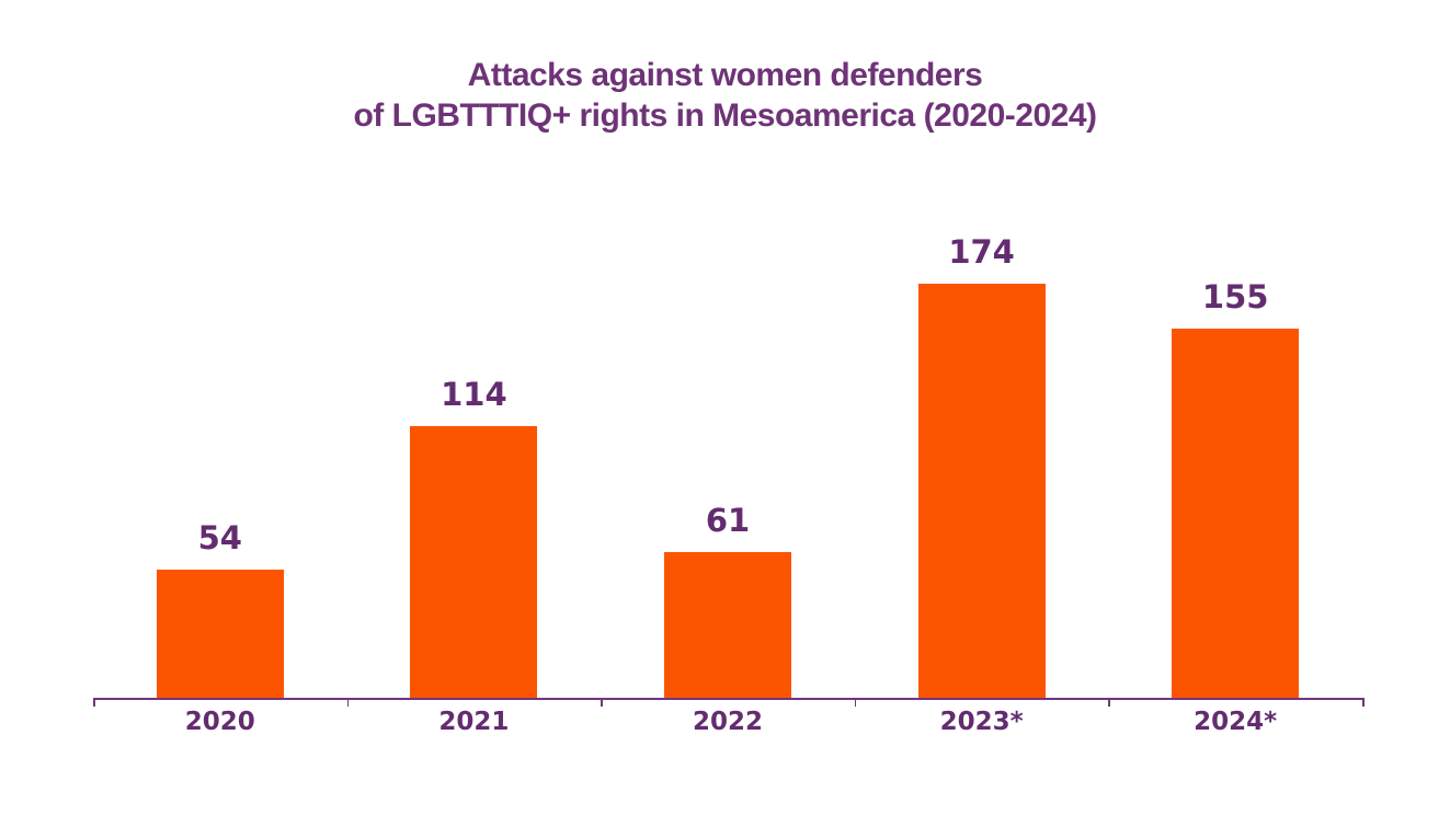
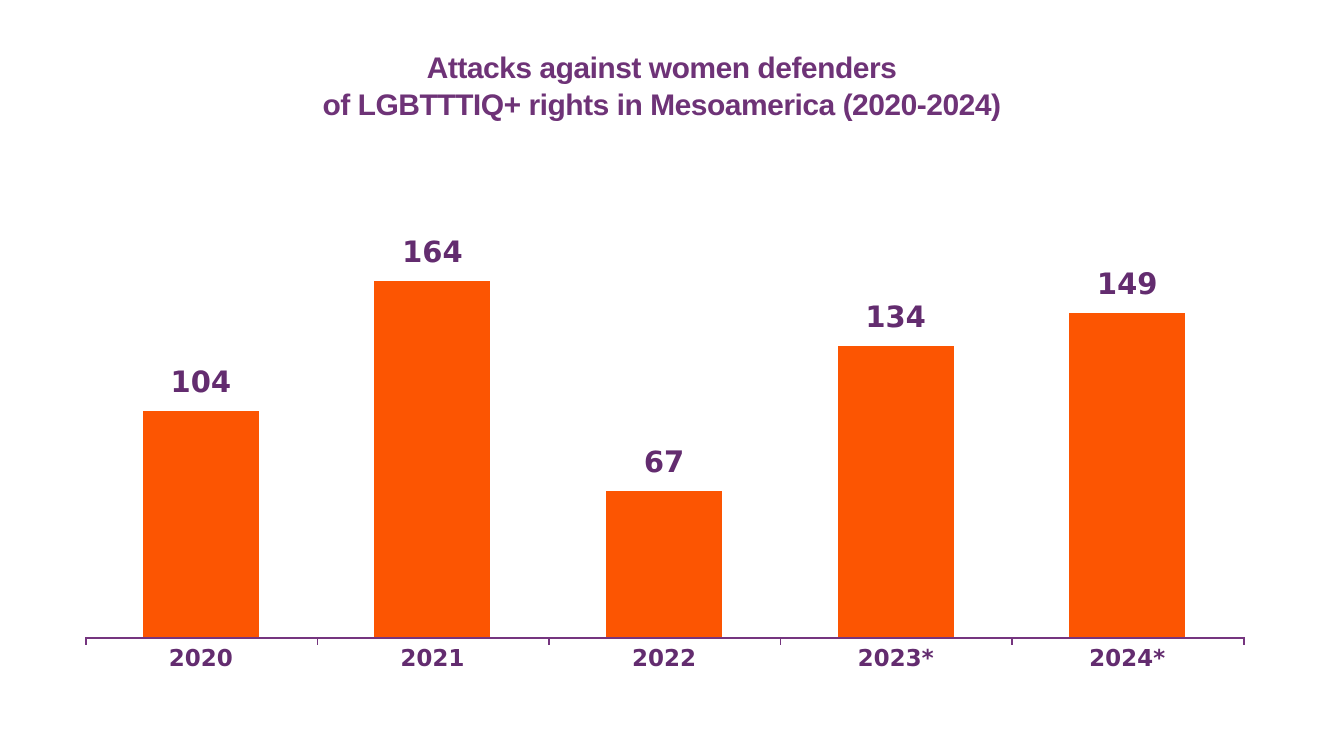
2020: 54 -> 104
2021: 114 -> 164
2022: 61 -> 67
2023*: 174 -> 134
2024*: 155 -> 149
